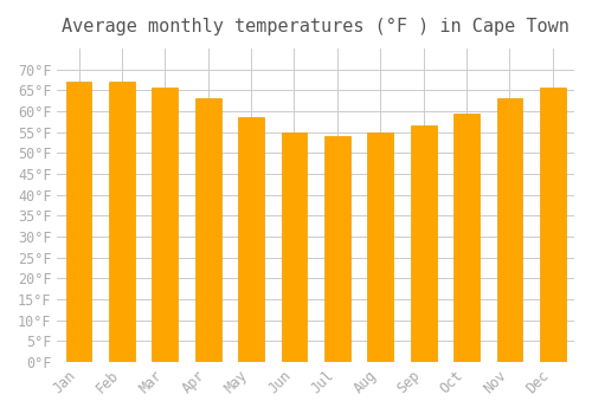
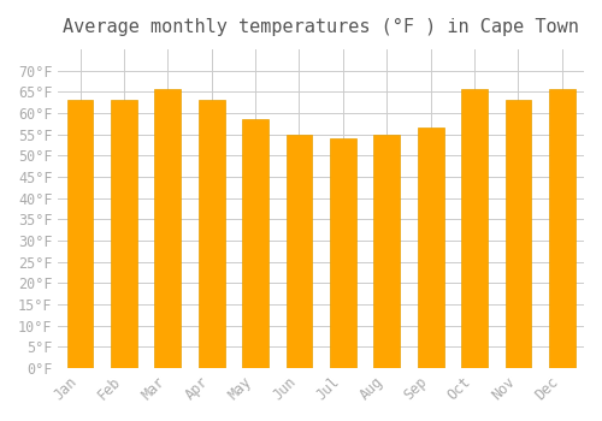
Jan: 67.0°F -> 63.0°F
Feb: 67.0°F -> 63.0°F
Oct: 59.5°F -> 65.5°F
